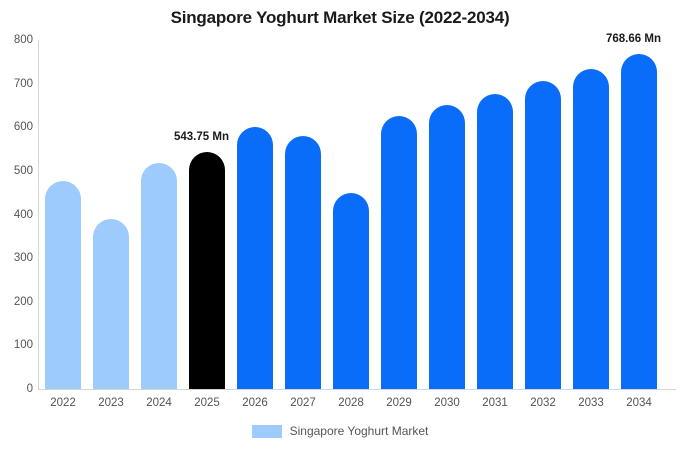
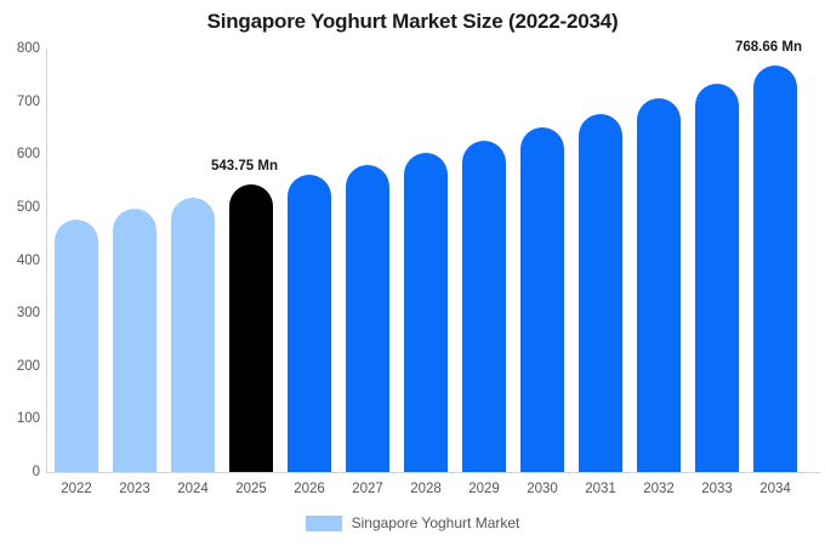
2023: 390 -> 500
2026: 600 -> 560
2028: 450 -> 600
